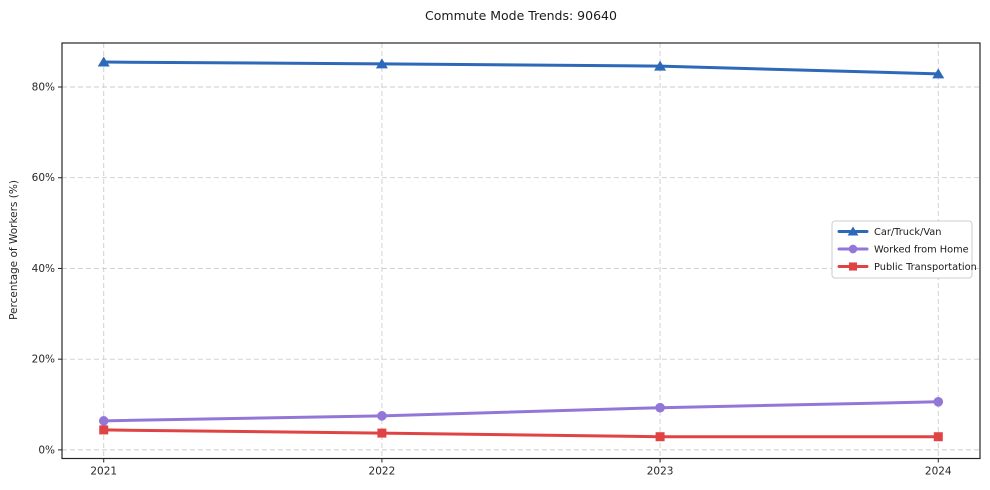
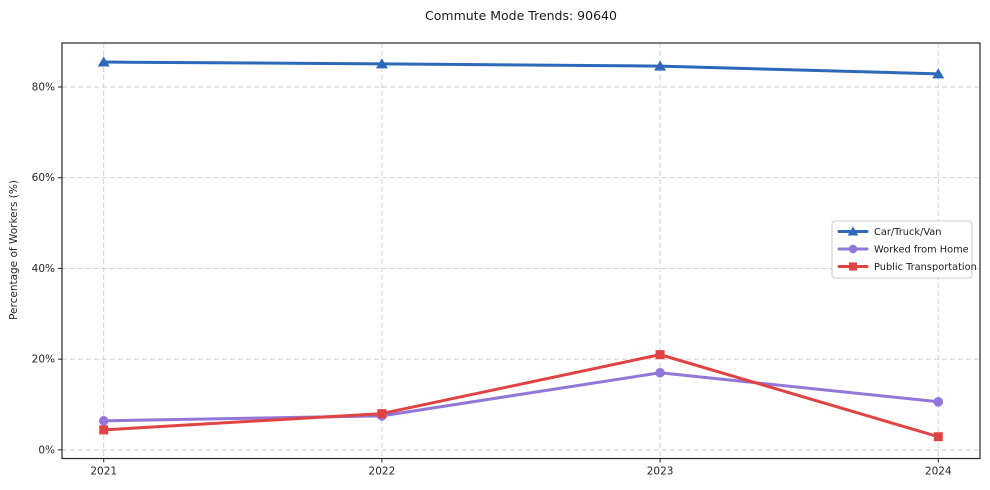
Public Transportation/2022: 4% -> 8%
Worked from Home/2023: 9% -> 17%
Public Transportation/2023: 3% -> 21%
